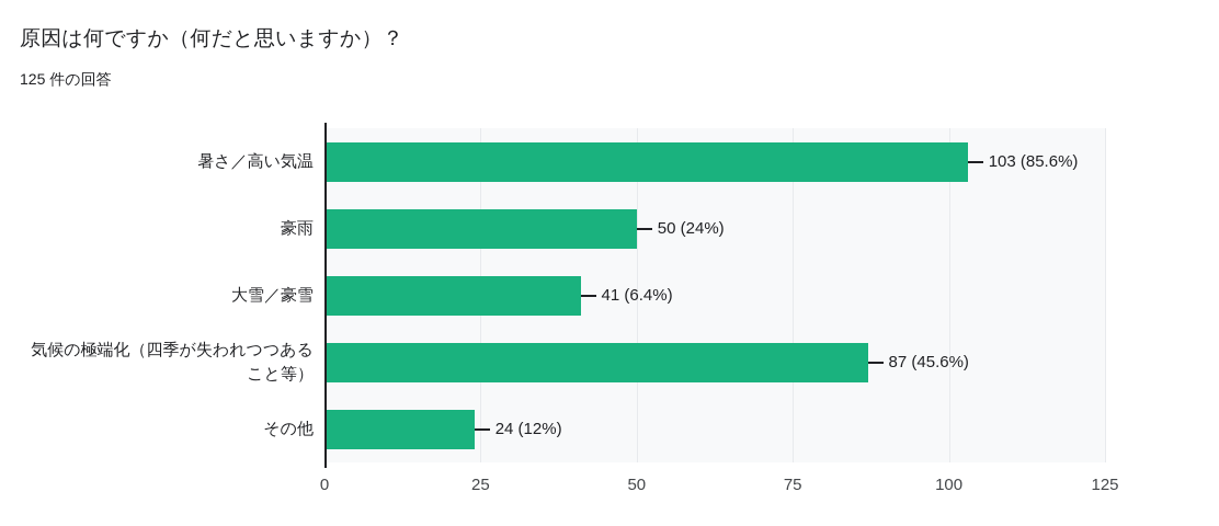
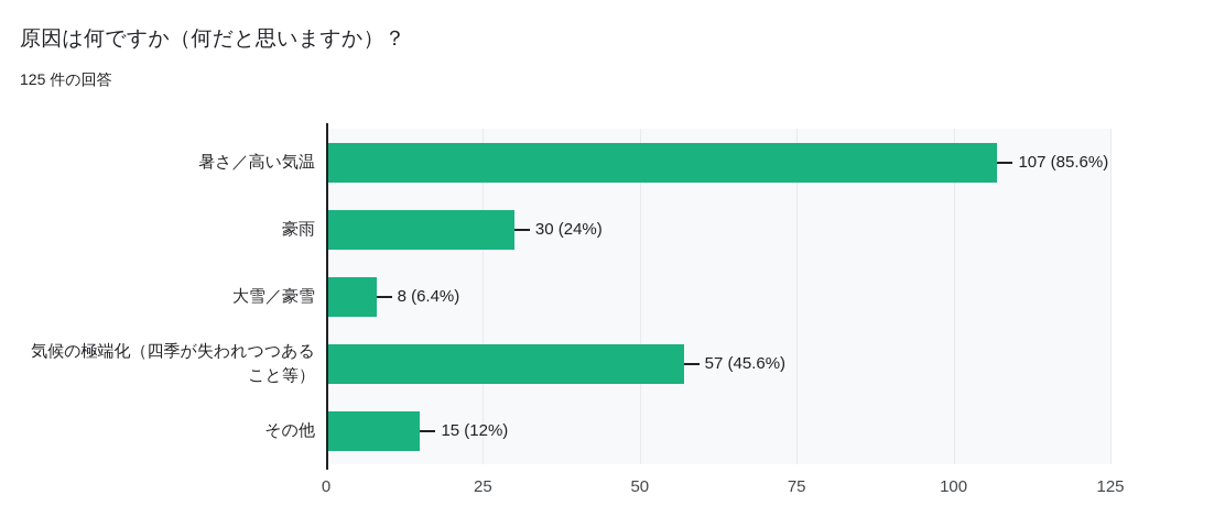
暑さ／高い気温: 103 -> 107
豪雨: 50 -> 30
大雪／豪雪: 41 -> 8
気候の極端化（四季が失われつつあること等）: 87 -> 57
その他: 24 -> 15
